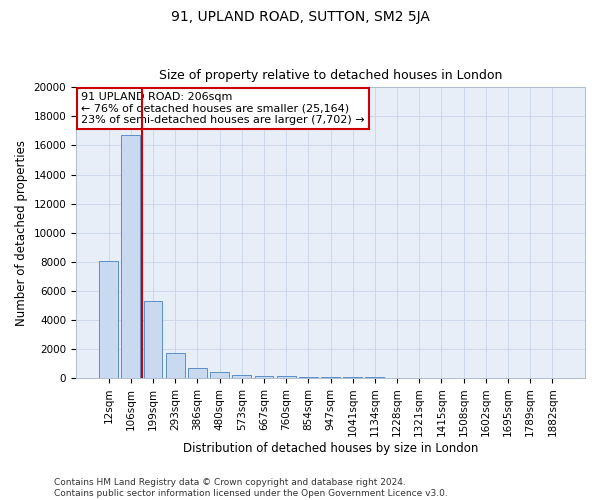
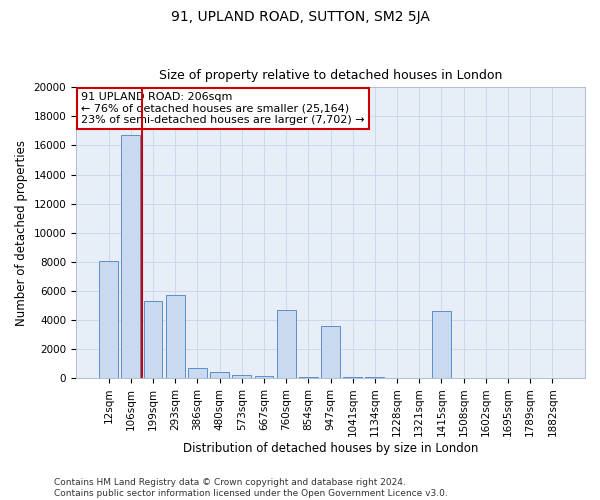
293sqm: 1800 -> 5700
760sqm: 100 -> 4700
947sqm: 100 -> 3600
1415sqm: 0 -> 4600
